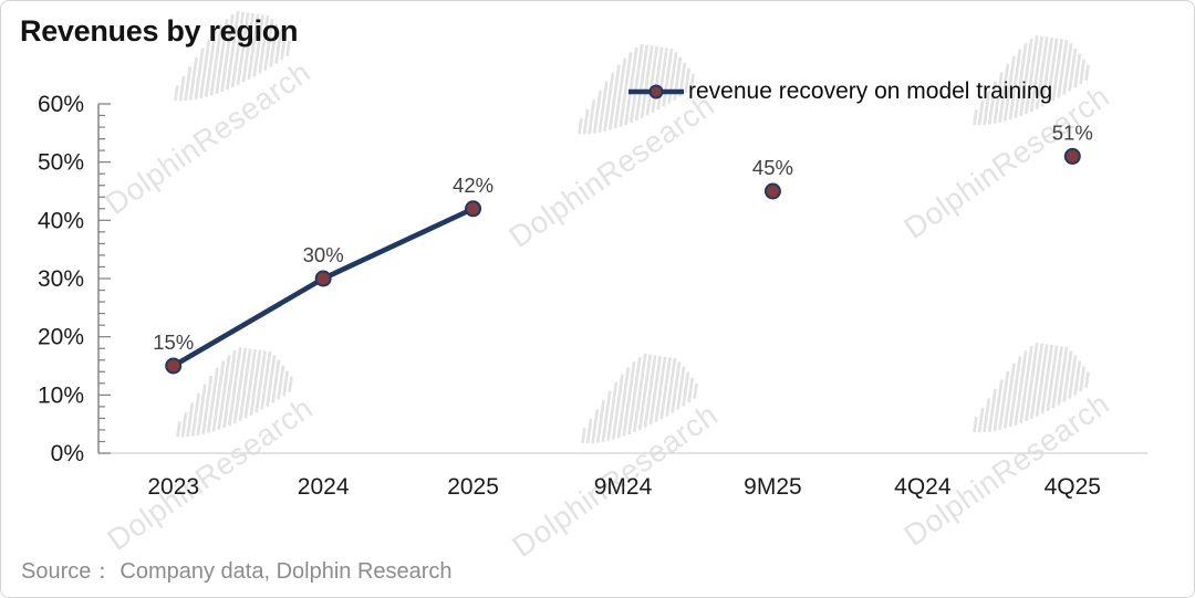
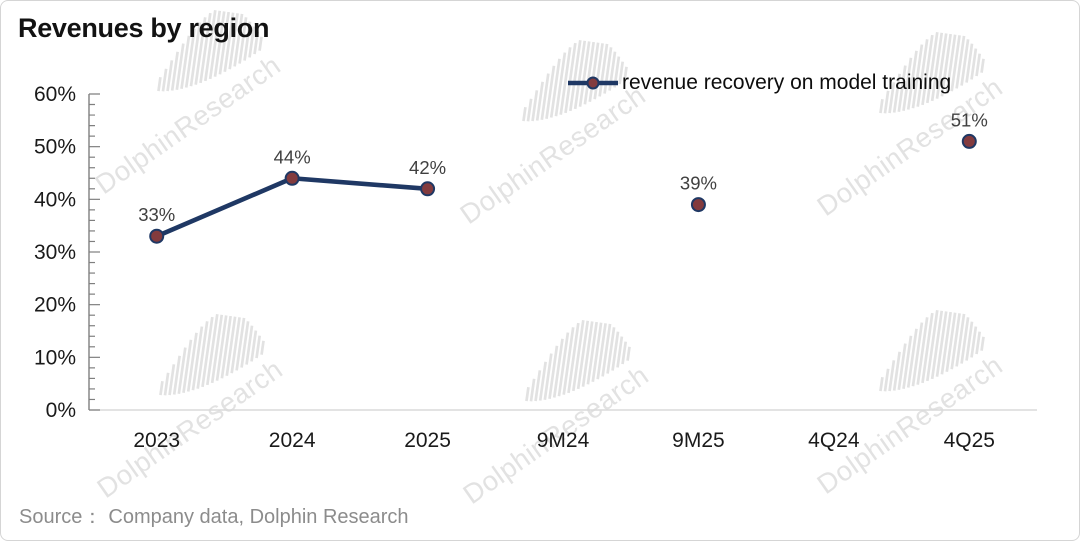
2023: 15% -> 33%
2024: 30% -> 44%
9M25: 45% -> 39%
